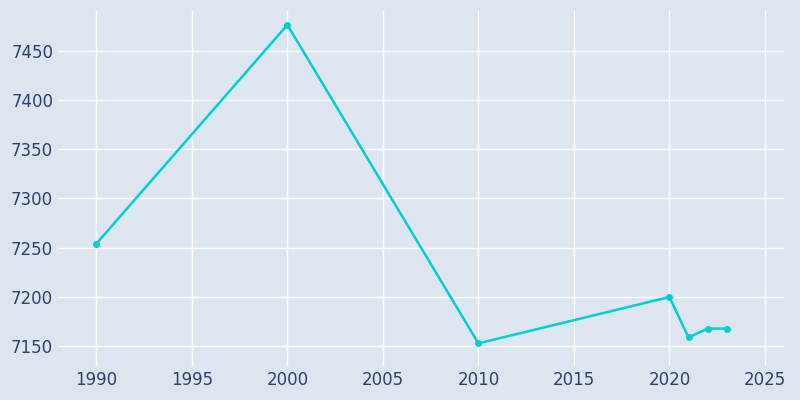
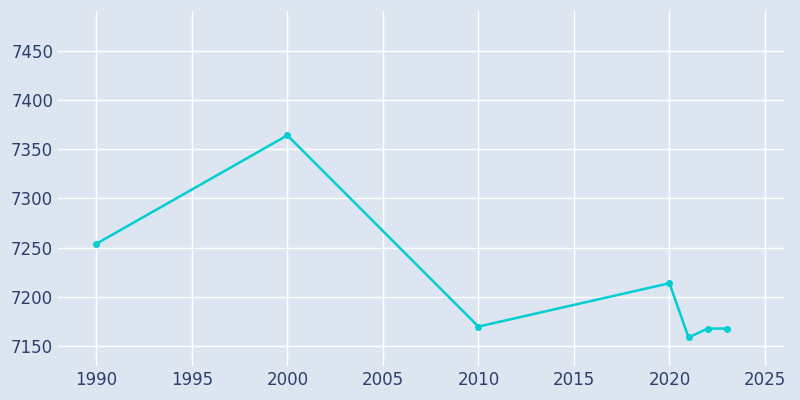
2000: 7476 -> 7364
2010: 7153 -> 7170
2020: 7200 -> 7214
